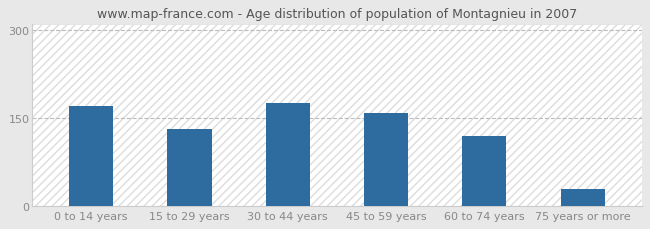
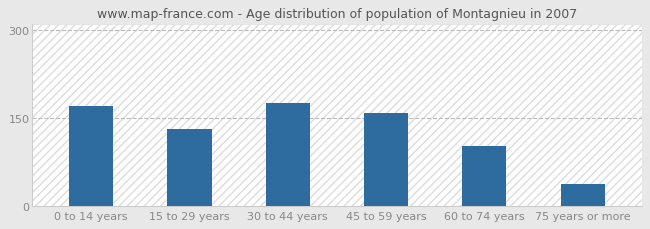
60 to 74 years: 120 -> 102
75 years or more: 28 -> 38
